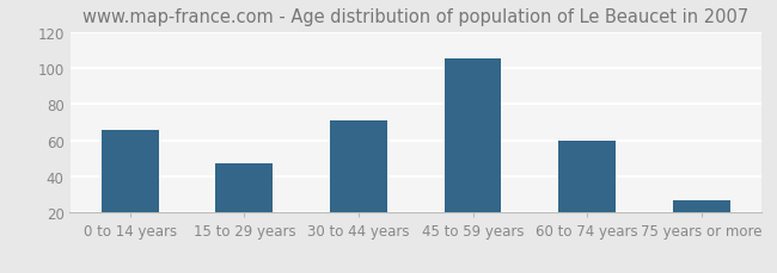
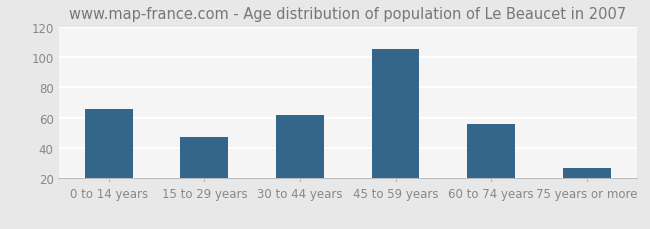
30 to 44 years: 71 -> 62
60 to 74 years: 60 -> 56
